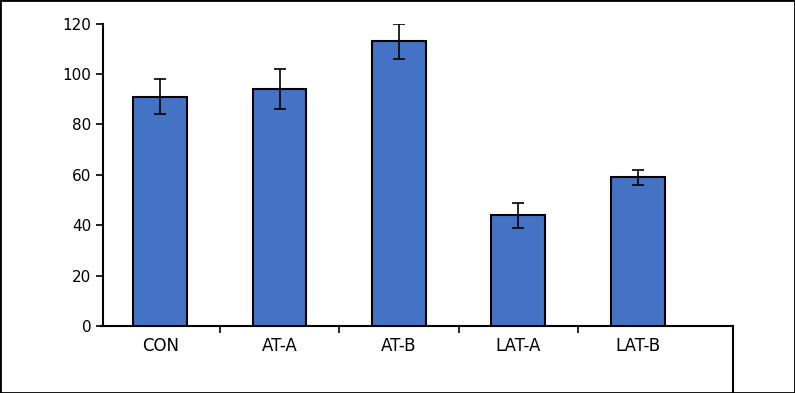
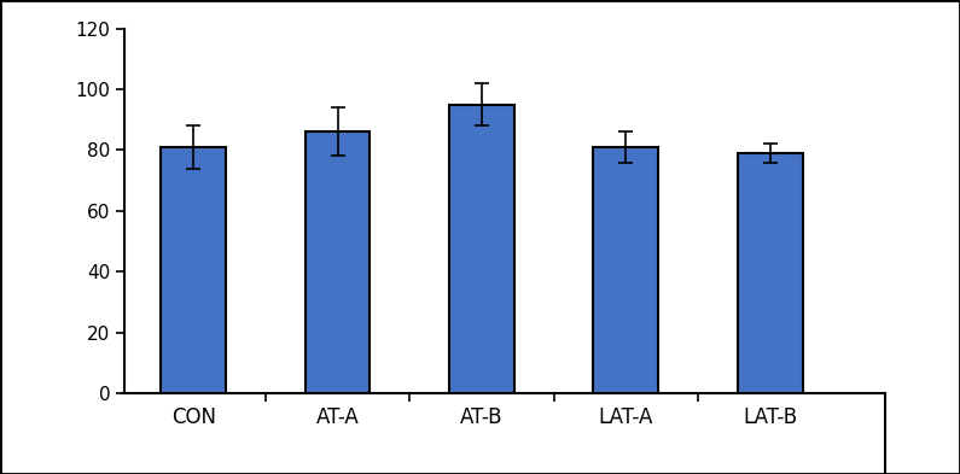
CON: 91 -> 81
AT-A: 94 -> 86
AT-B: 113 -> 95
LAT-A: 44 -> 81
LAT-B: 59 -> 79
